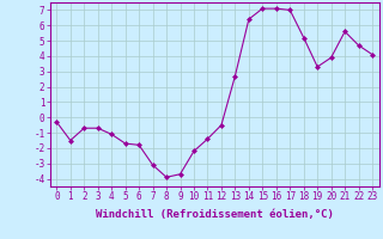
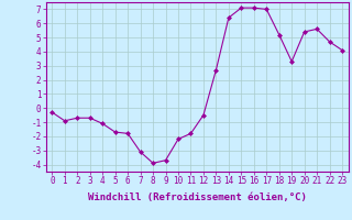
1: -1.5 -> -0.9
11: -1.4 -> -1.8
20: 3.9 -> 5.4
